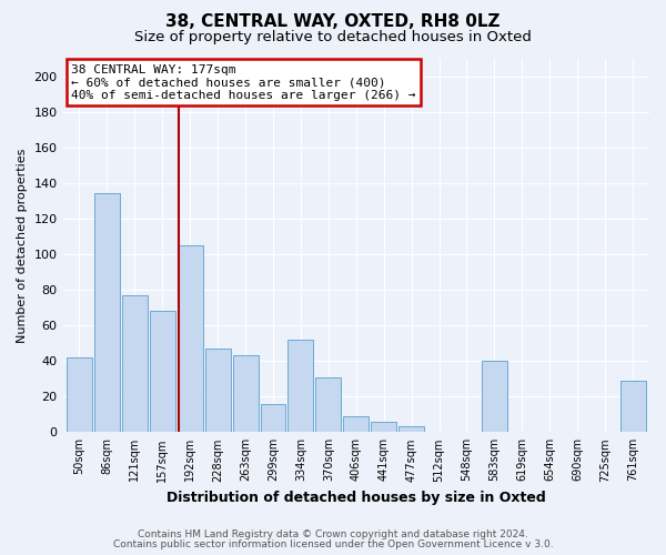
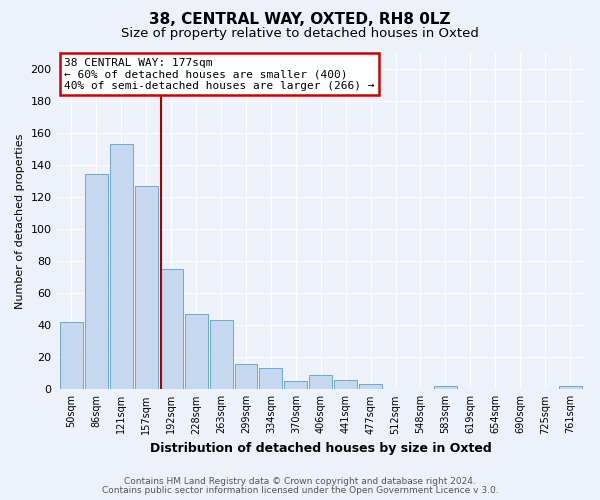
121sqm: 77 -> 153
157sqm: 68 -> 127
192sqm: 105 -> 75
334sqm: 52 -> 13
370sqm: 31 -> 5
583sqm: 40 -> 2
761sqm: 29 -> 2
